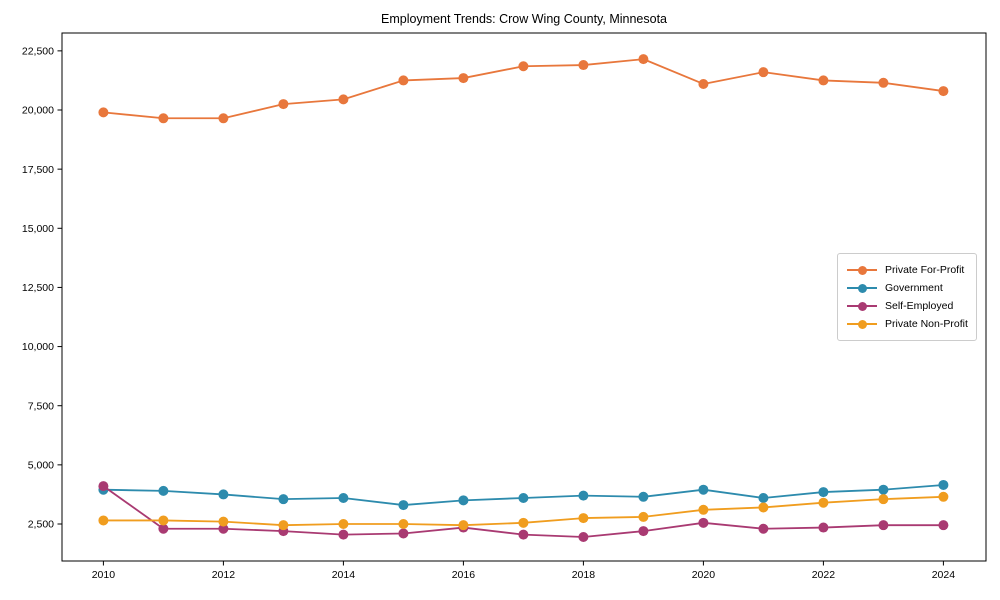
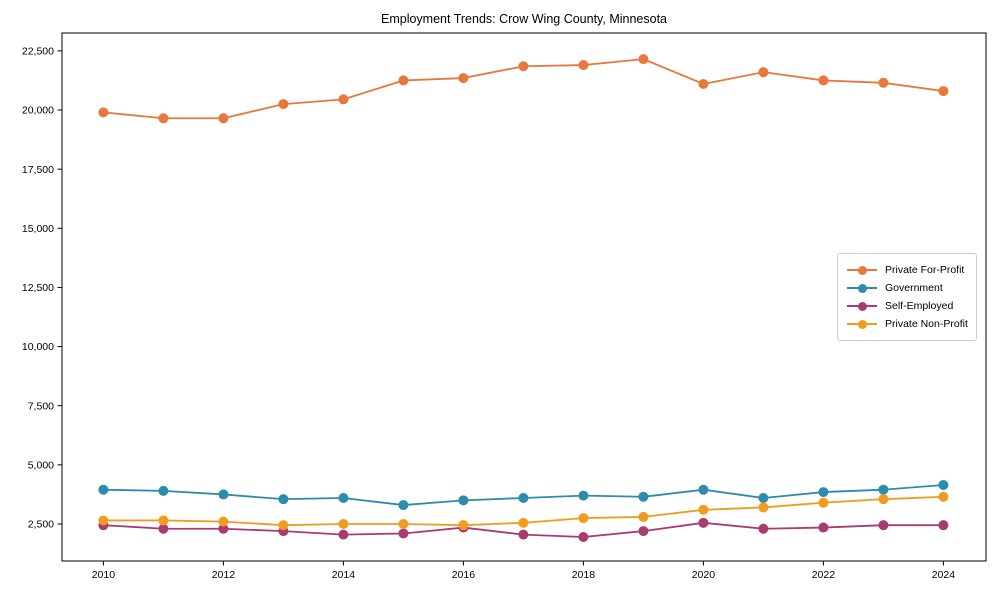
Self-Employed/2010: 4100 -> 2400
